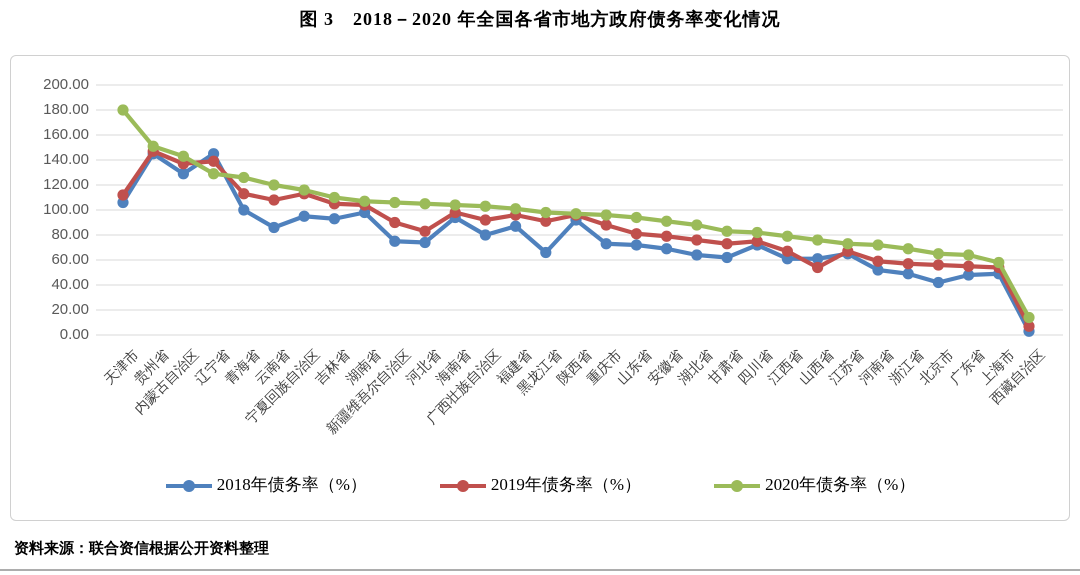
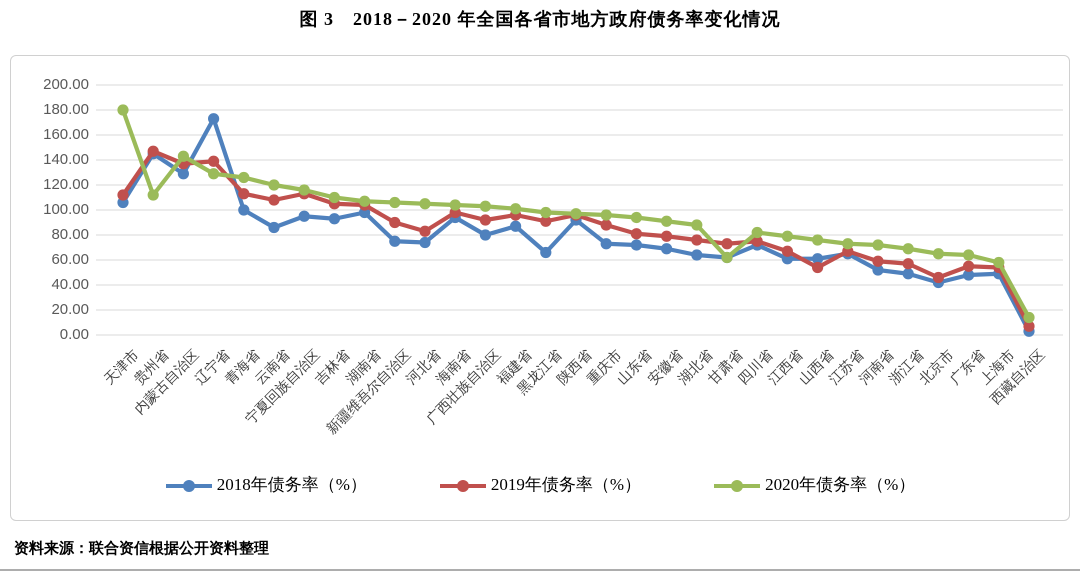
2020年债务率（%）/贵州省: 151 -> 112
2018年债务率（%）/辽宁省: 145 -> 173
2020年债务率（%）/甘肃省: 83 -> 62
2019年债务率（%）/北京市: 56 -> 46
